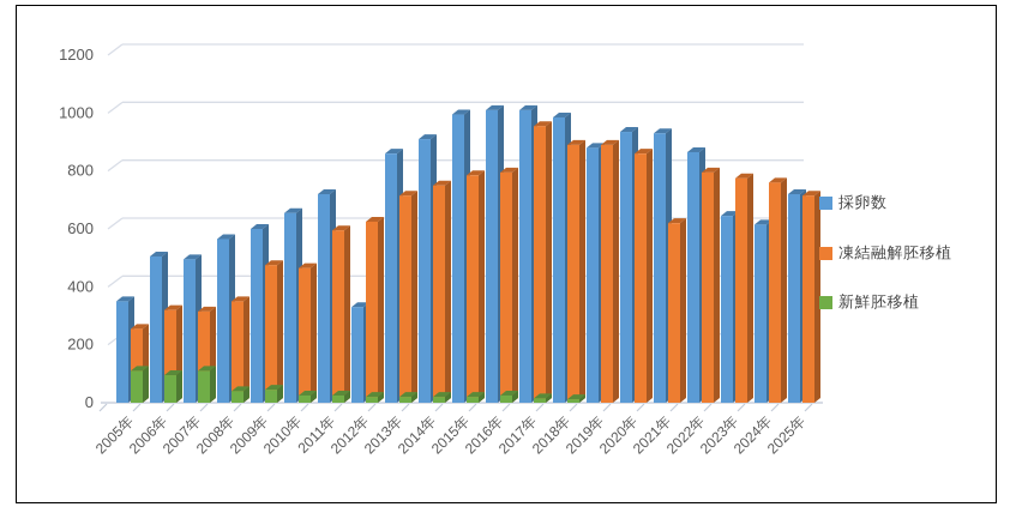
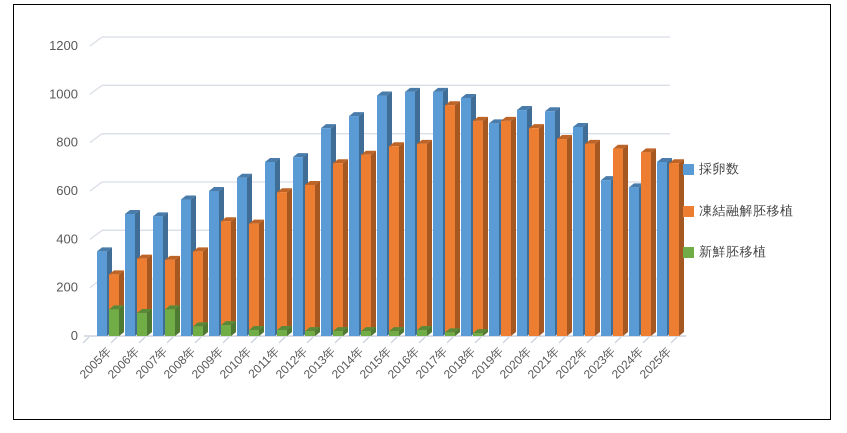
採卵数/2012年: 330 -> 740
凍結融解胚移植/2021年: 620 -> 820
